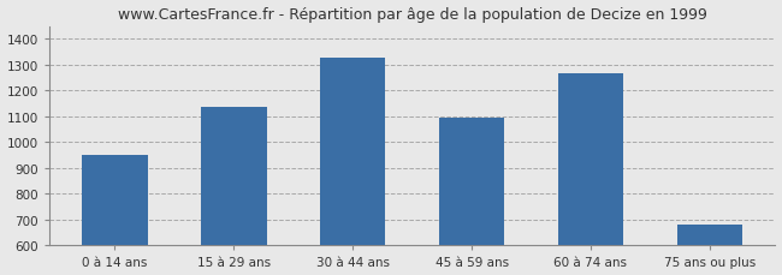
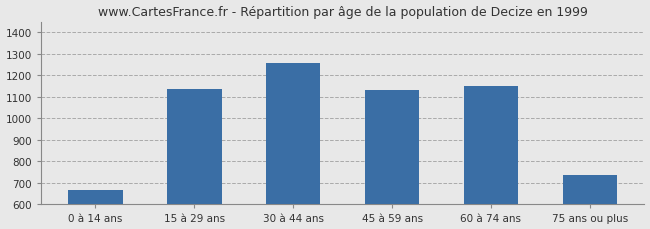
0 à 14 ans: 950 -> 665
30 à 44 ans: 1325 -> 1255
45 à 59 ans: 1095 -> 1130
60 à 74 ans: 1265 -> 1150
75 ans ou plus: 680 -> 735
